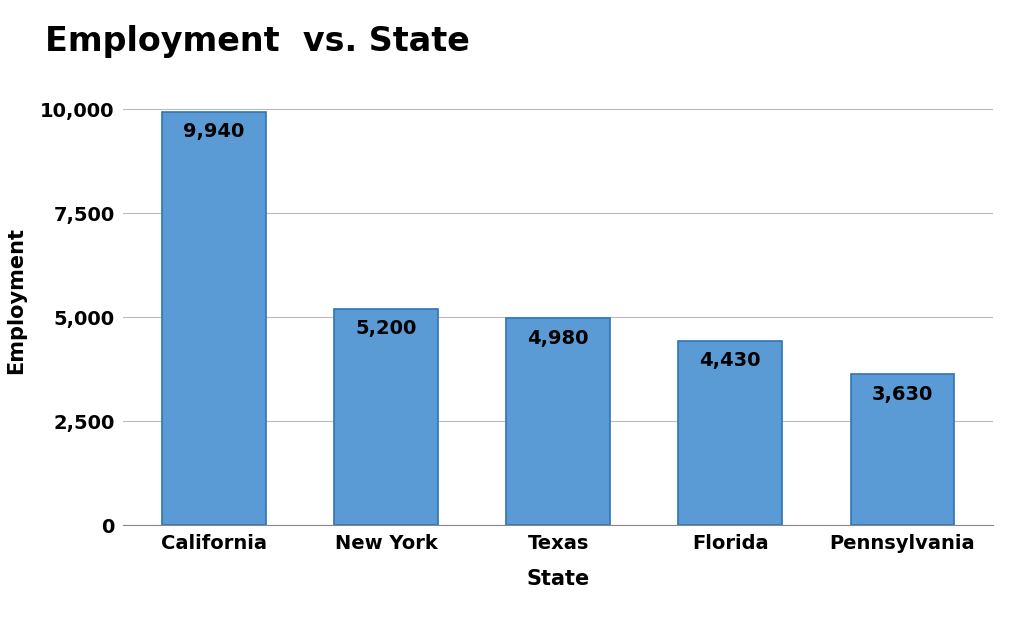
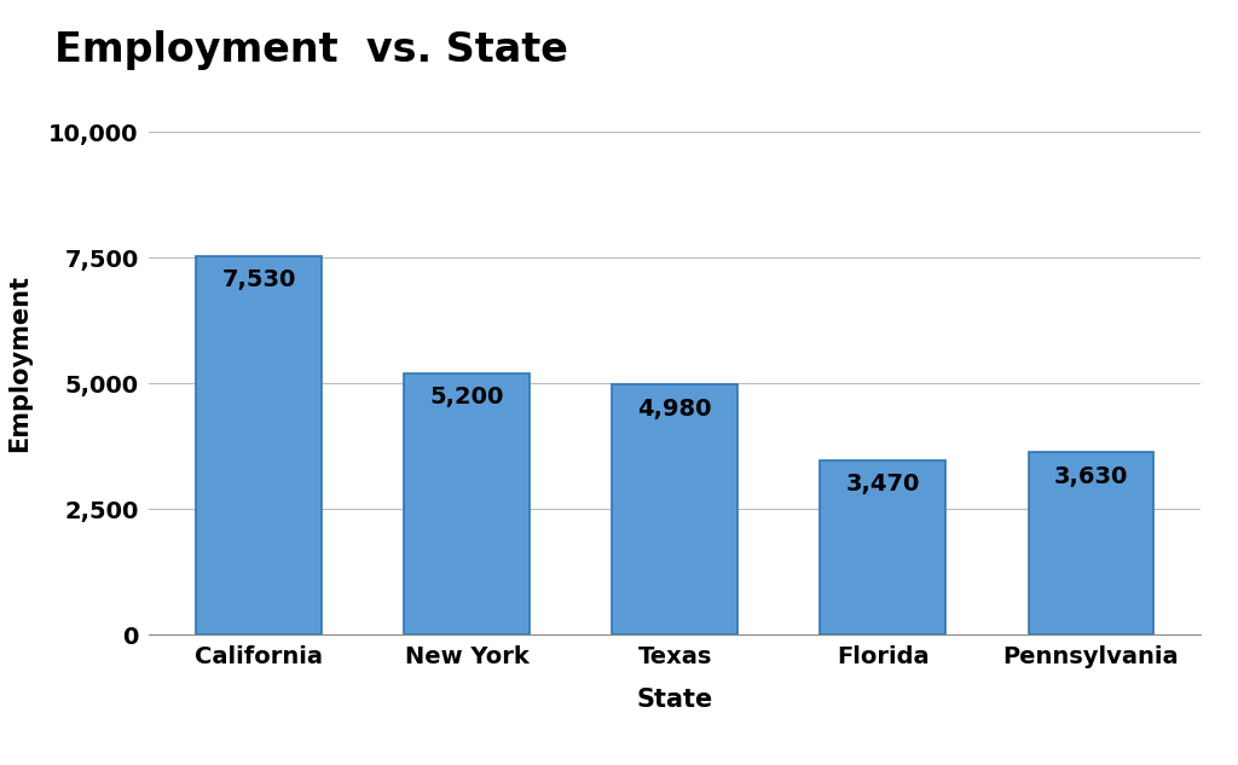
California: 9,940 -> 7,530
Florida: 4,430 -> 3,470
